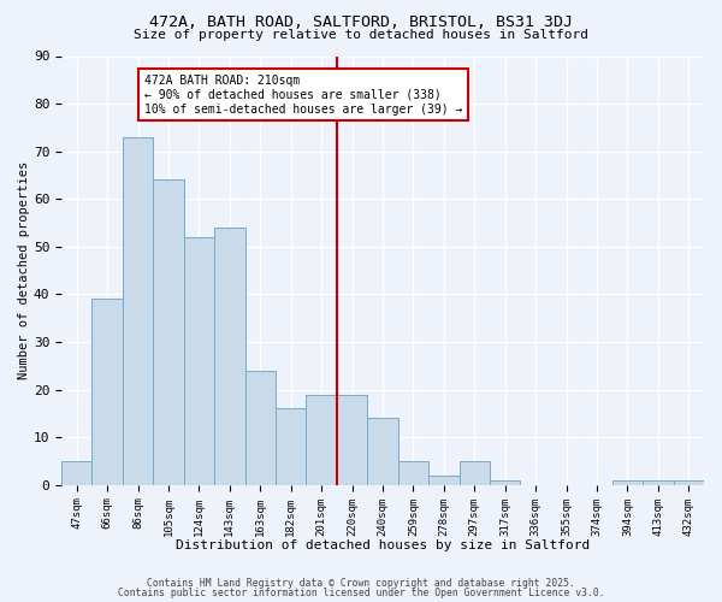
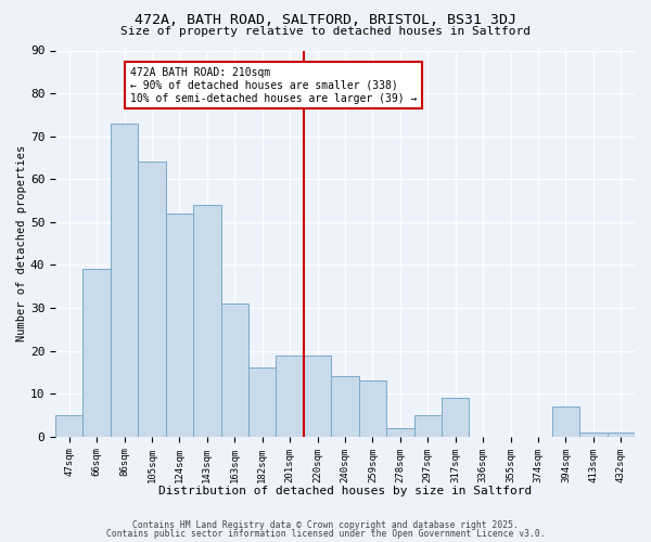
163sqm: 24 -> 31
259sqm: 5 -> 13
317sqm: 1 -> 9
394sqm: 1 -> 7
